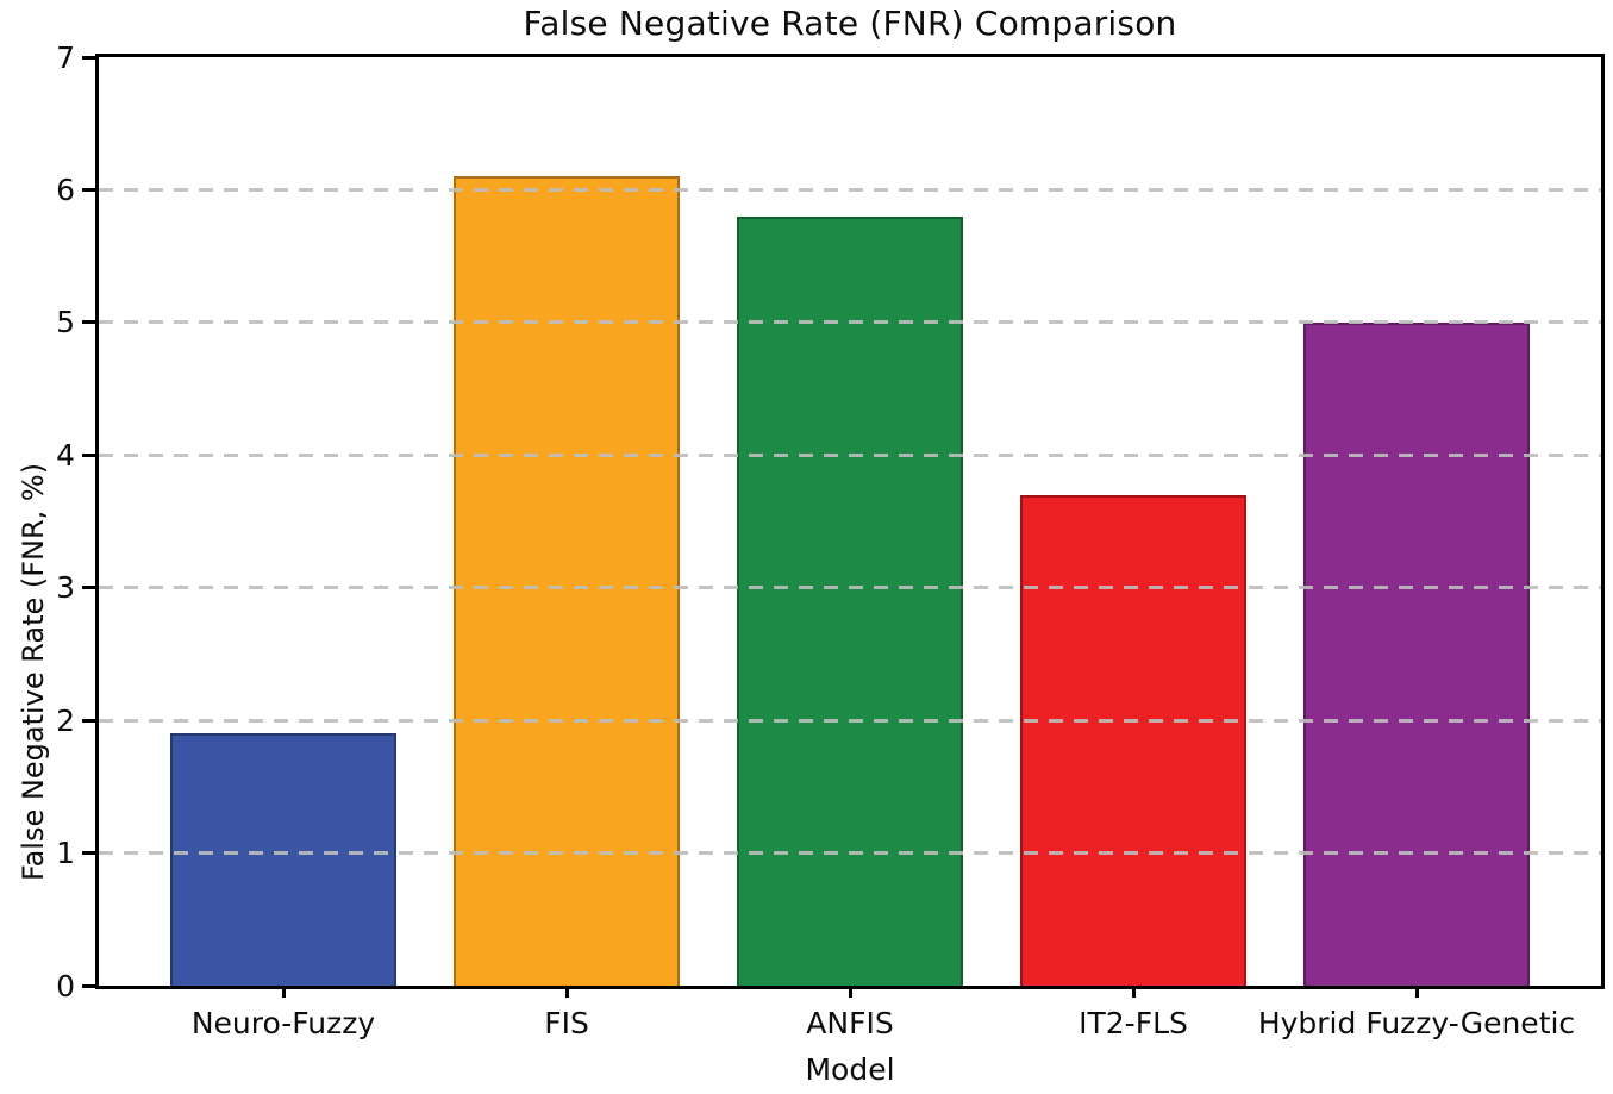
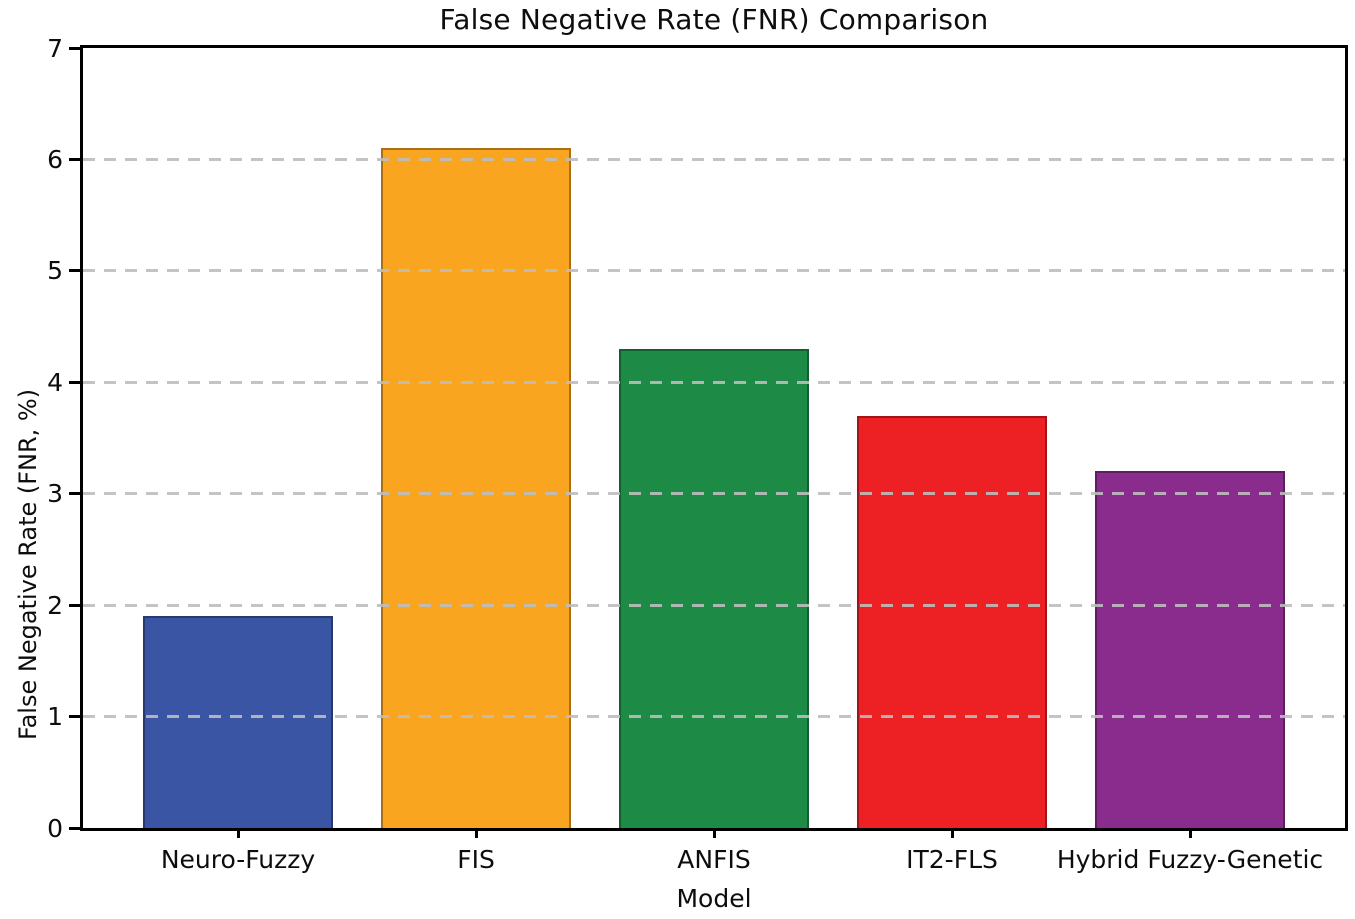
ANFIS: 5.8 -> 4.3
Hybrid Fuzzy-Genetic: 5.0 -> 3.2
